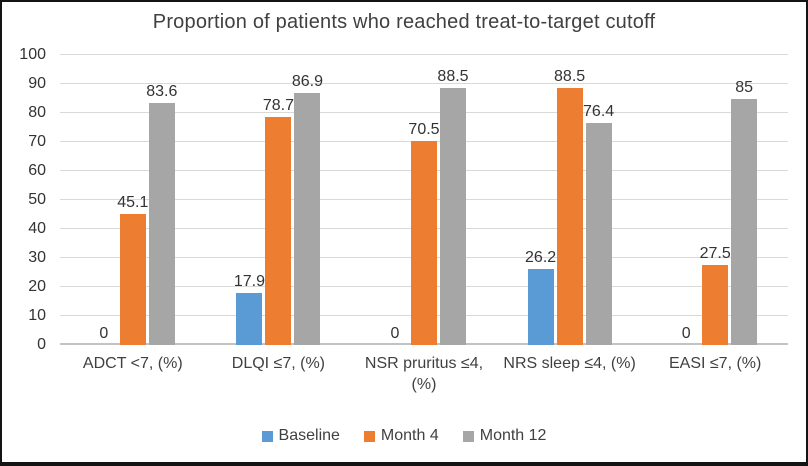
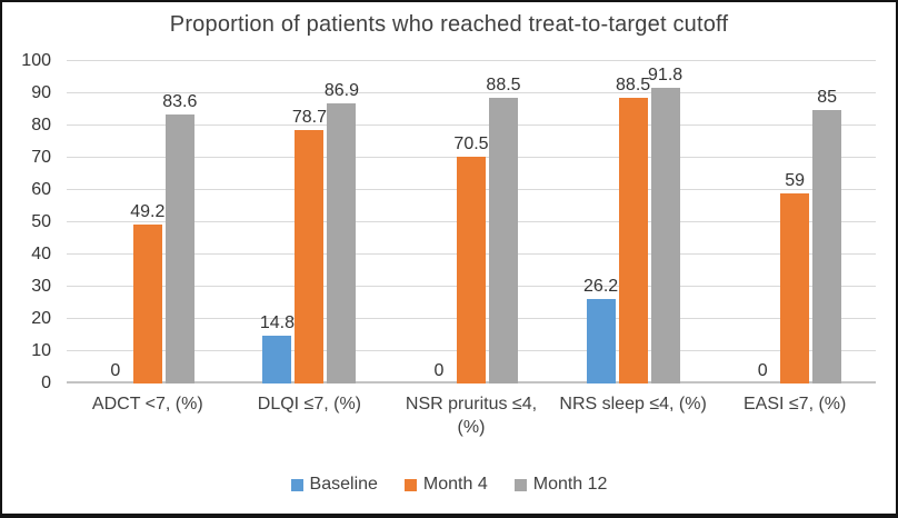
Month 4/ADCT <7, (%): 45.1 -> 49.2
Baseline/DLQI ≤7, (%): 17.9 -> 14.8
Month 12/NRS sleep ≤4, (%): 76.4 -> 91.8
Month 4/EASI ≤7, (%): 27.5 -> 59
